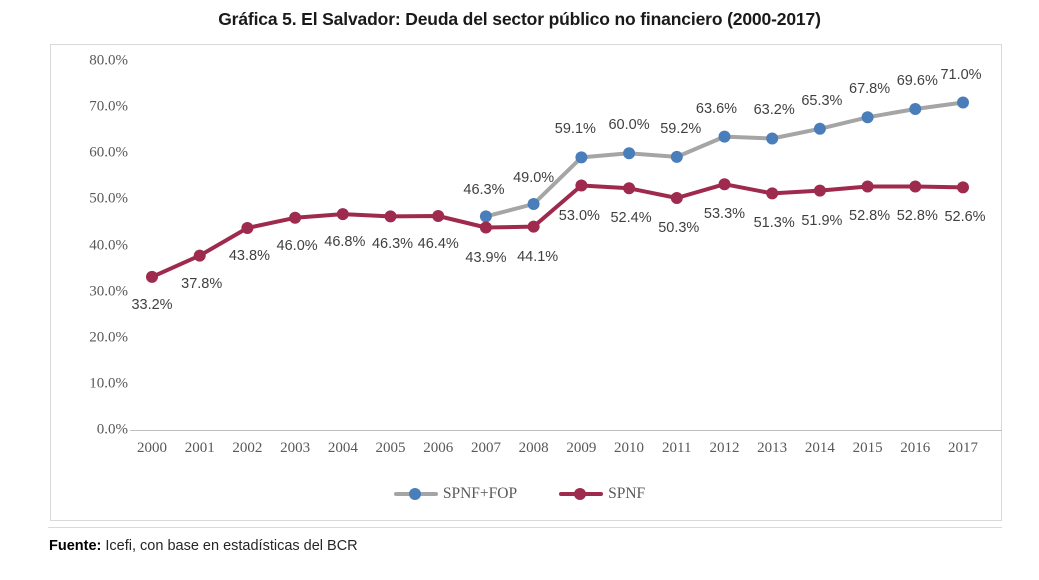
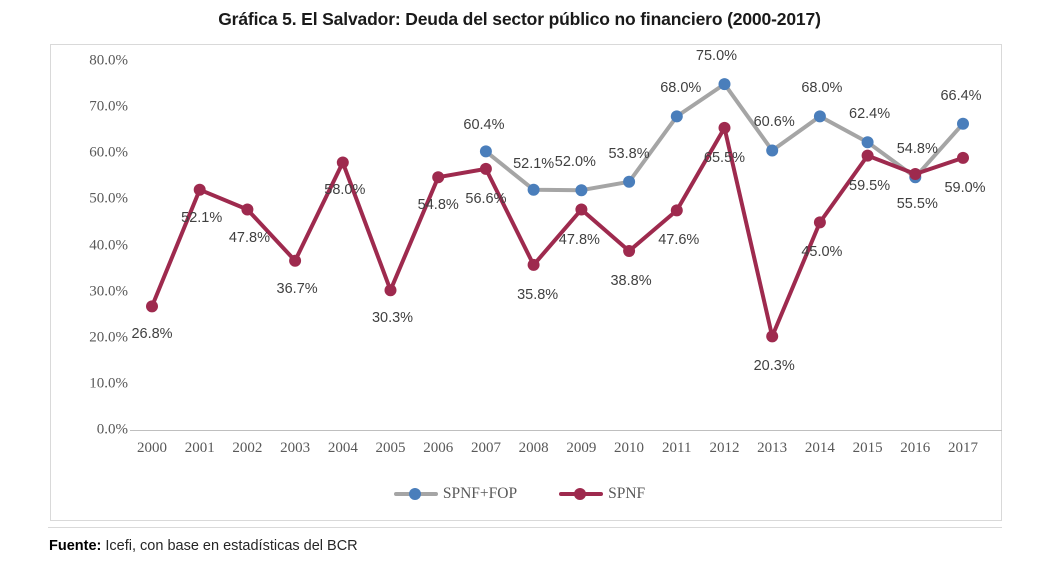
SPNF/2000: 33.2% -> 26.8%
SPNF/2001: 37.8% -> 52.1%
SPNF/2002: 43.8% -> 47.8%
SPNF/2003: 46.0% -> 36.7%
SPNF/2004: 46.8% -> 58.0%
SPNF/2005: 46.3% -> 30.3%
SPNF/2006: 46.4% -> 54.8%
SPNF+FOP/2007: 46.3% -> 60.4%
SPNF/2007: 43.9% -> 56.6%
SPNF+FOP/2008: 49.0% -> 52.1%
SPNF/2008: 44.1% -> 35.8%
SPNF+FOP/2009: 59.1% -> 52.0%
SPNF/2009: 53.0% -> 47.8%
SPNF+FOP/2010: 60.0% -> 53.8%
SPNF/2010: 52.4% -> 38.8%
SPNF+FOP/2011: 59.2% -> 68.0%
SPNF/2011: 50.3% -> 47.6%
SPNF+FOP/2012: 63.6% -> 75.0%
SPNF/2012: 53.3% -> 65.5%
SPNF+FOP/2013: 63.2% -> 60.6%
SPNF/2013: 51.3% -> 20.3%
SPNF+FOP/2014: 65.3% -> 68.0%
SPNF/2014: 51.9% -> 45.0%
SPNF+FOP/2015: 67.8% -> 62.4%
SPNF/2015: 52.8% -> 59.5%
SPNF+FOP/2016: 69.6% -> 54.8%
SPNF/2016: 52.8% -> 55.5%
SPNF+FOP/2017: 71.0% -> 66.4%
SPNF/2017: 52.6% -> 59.0%
